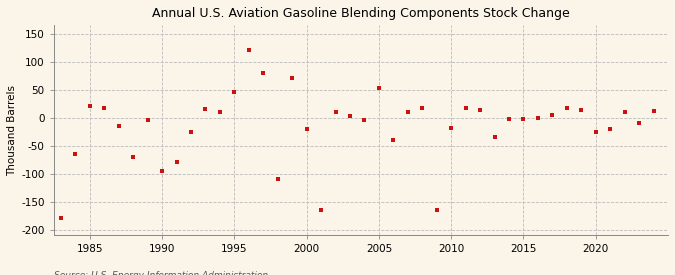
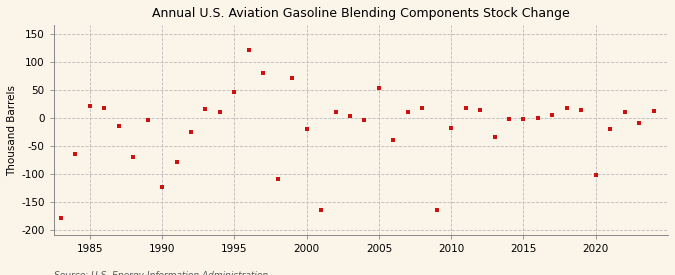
1990: -95 -> -124
2020: -25 -> -102
